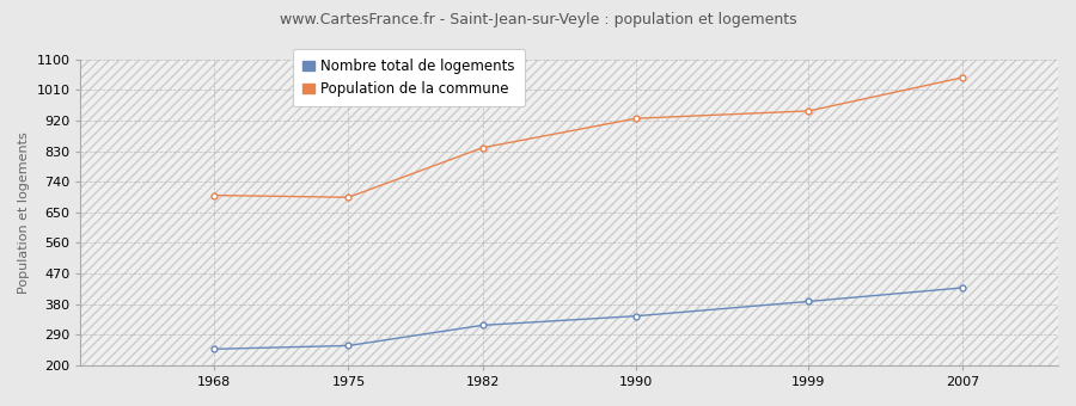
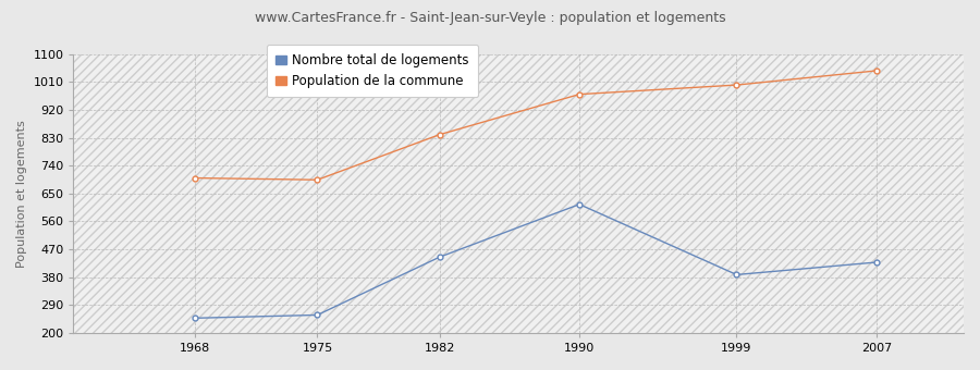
Nombre total de logements/1982: 318 -> 445
Nombre total de logements/1990: 345 -> 615
Population de la commune/1990: 926 -> 970
Population de la commune/1999: 948 -> 1000
